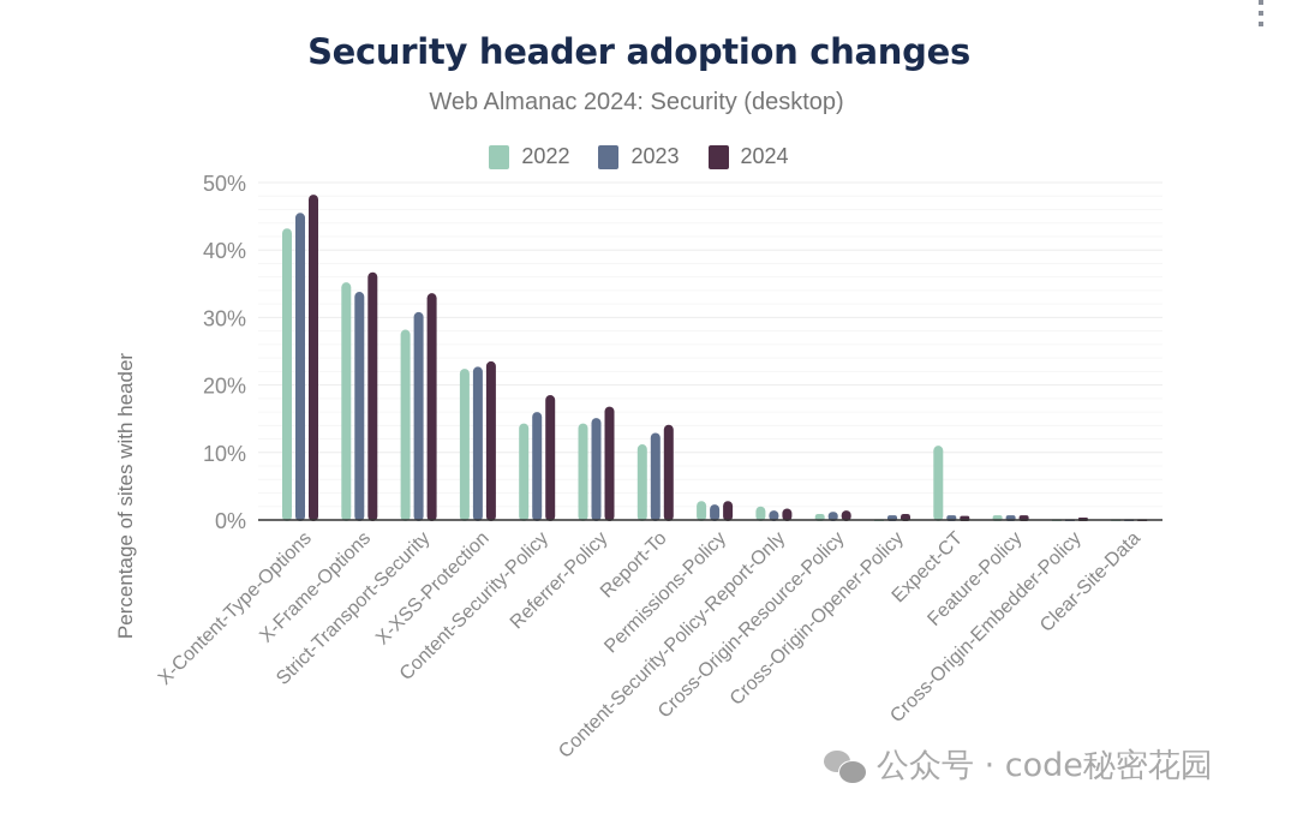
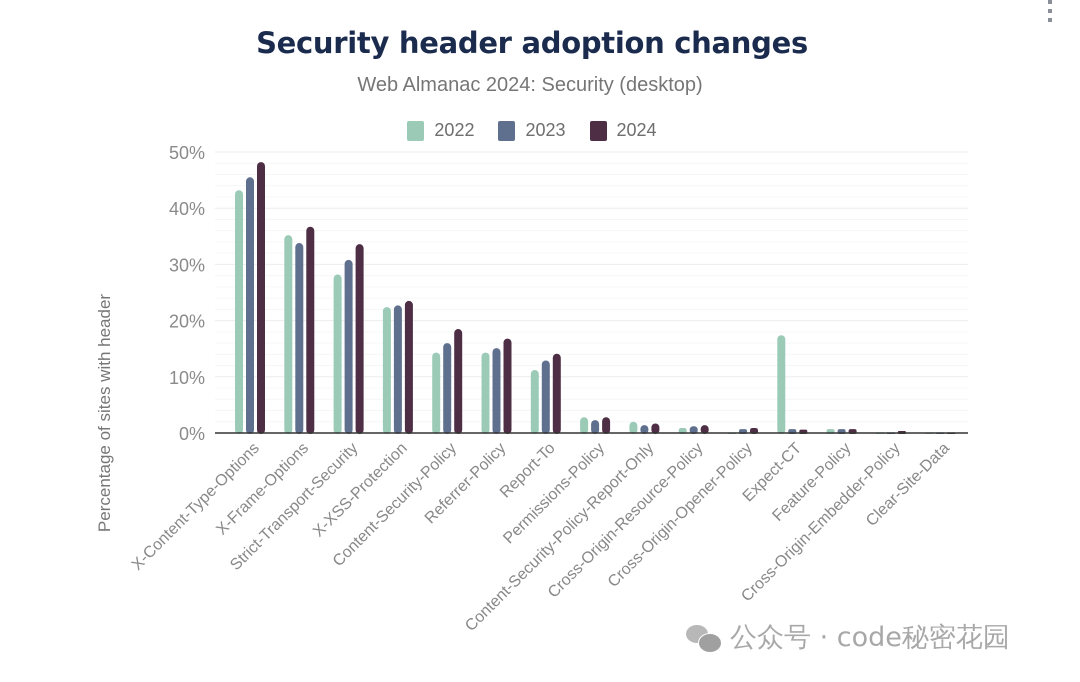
2022/Expect-CT: 11% -> 17%
